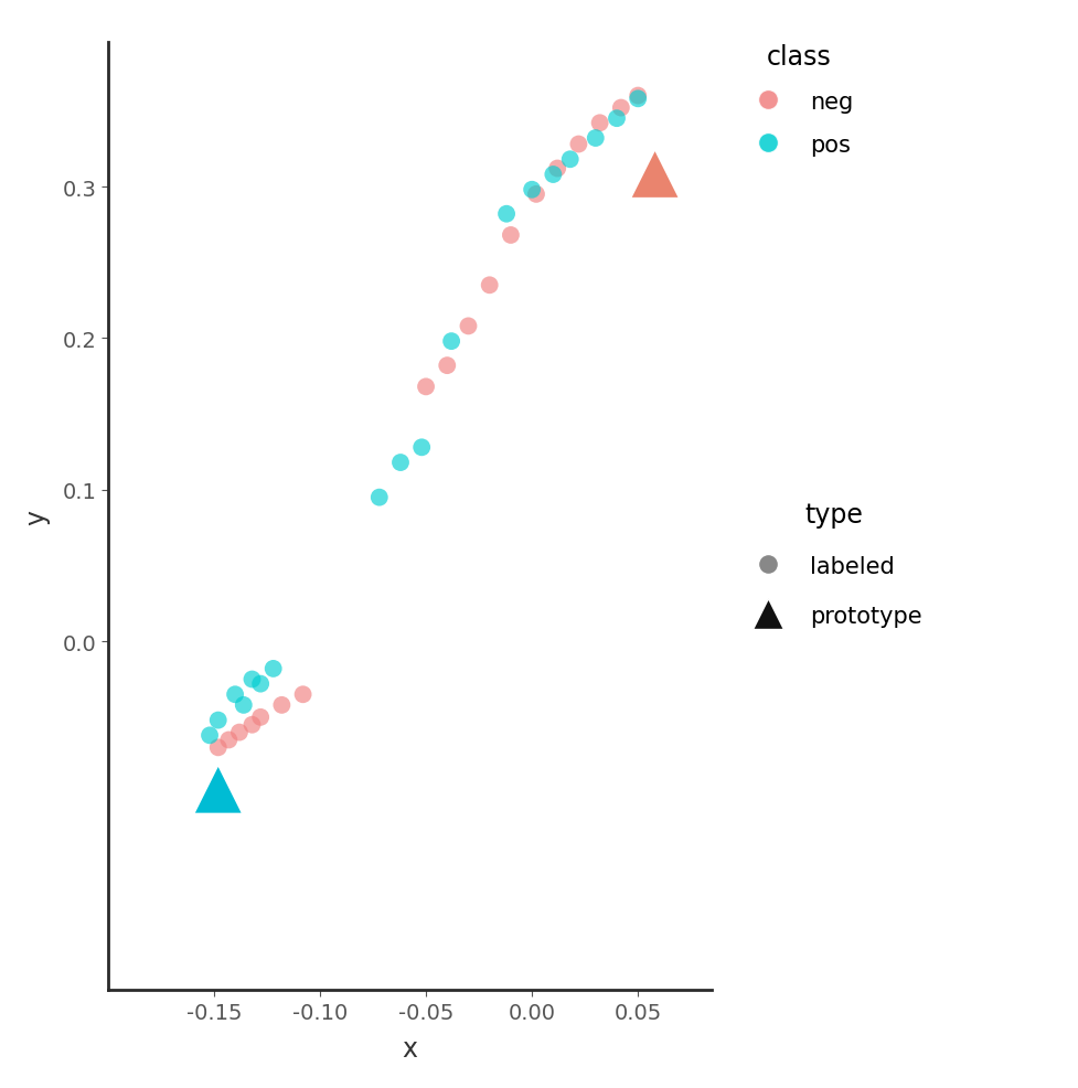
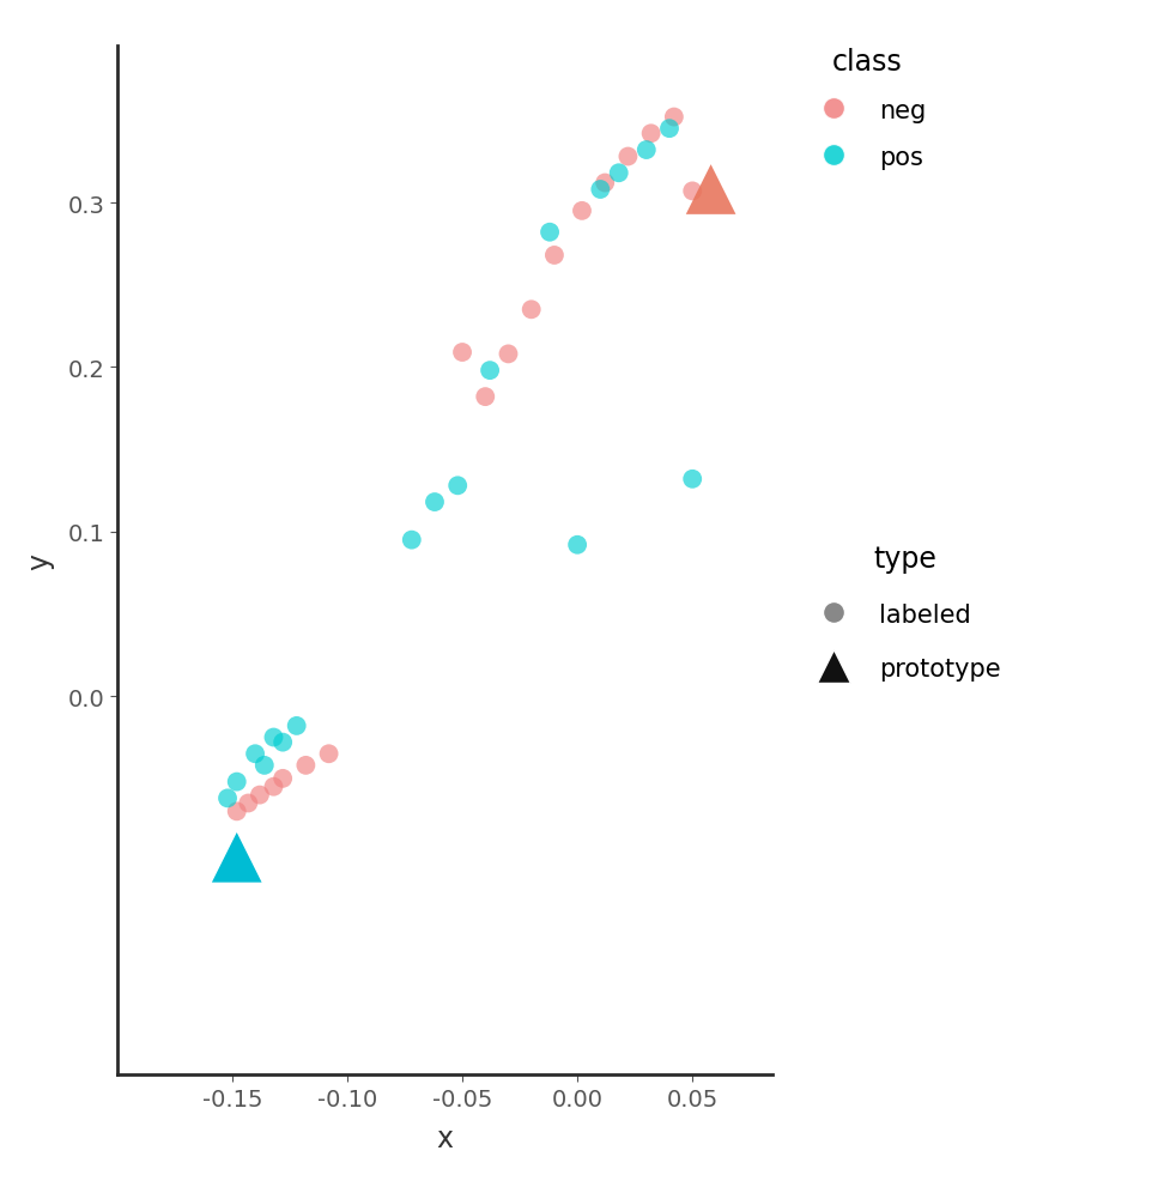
neg/-0.05: 0.168 -> 0.209
pos/0.00: 0.298 -> 0.092
neg/0.05: 0.360 -> 0.307
pos/0.05: 0.358 -> 0.132
